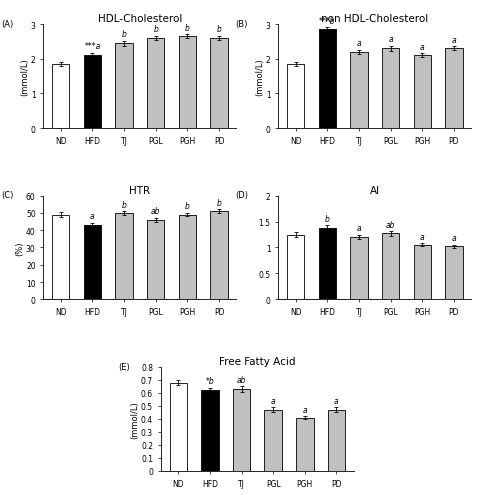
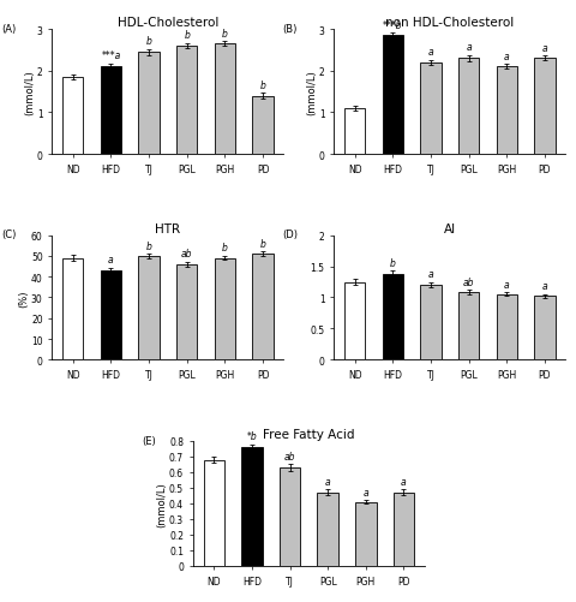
HDL-Cholesterol/PD: 2.60 -> 1.40
non HDL-Cholesterol/ND: 1.85 -> 1.10
AI/PGL: 1.27 -> 1.08
Free Fatty Acid/HFD: 0.62 -> 0.76
